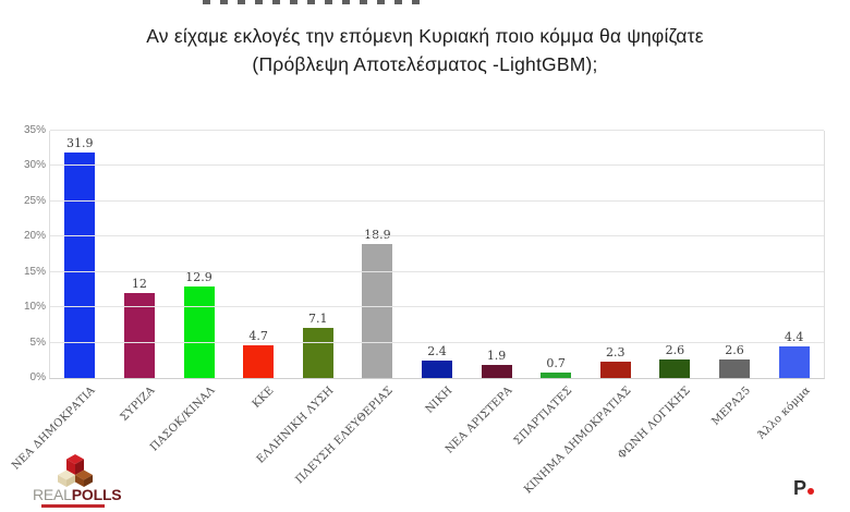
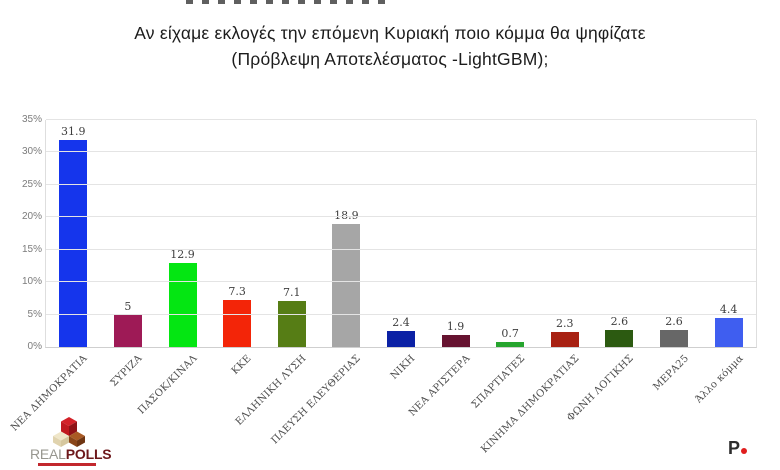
ΣΥΡΙΖΑ: 12 -> 5
ΚΚΕ: 4.7 -> 7.3
